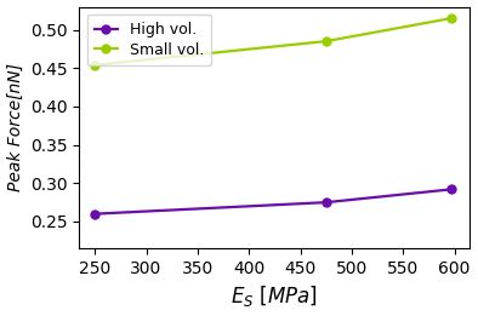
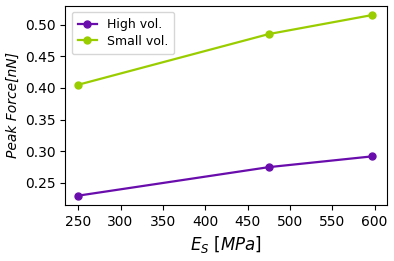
High vol./250: 0.260 -> 0.230
Small vol./250: 0.454 -> 0.405
